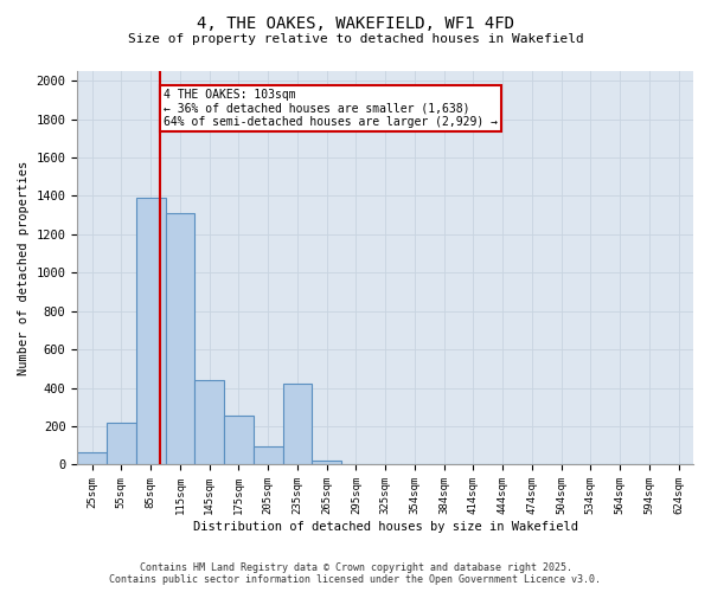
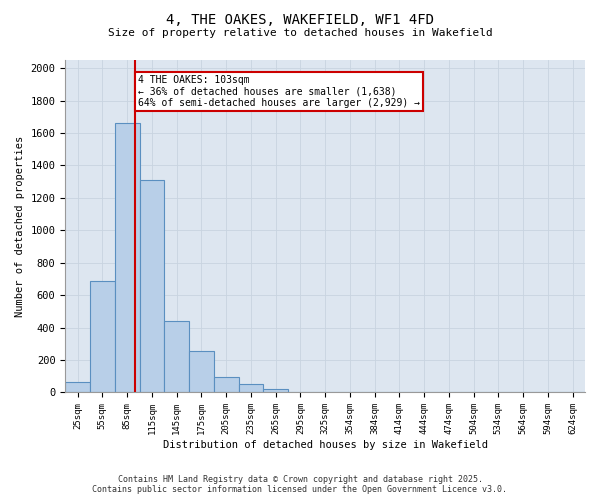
55sqm: 220 -> 690
85sqm: 1390 -> 1660
235sqm: 420 -> 50
